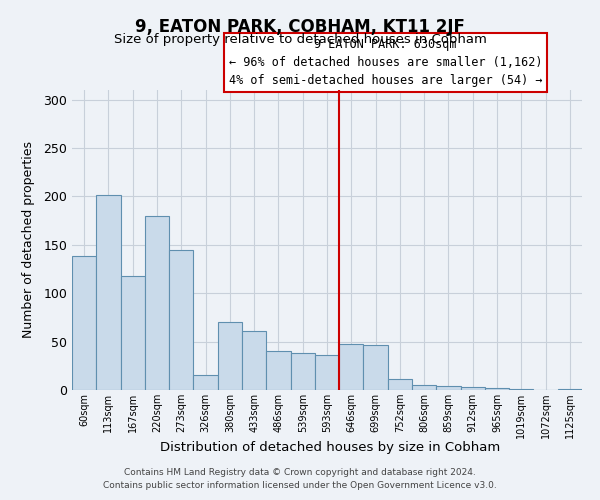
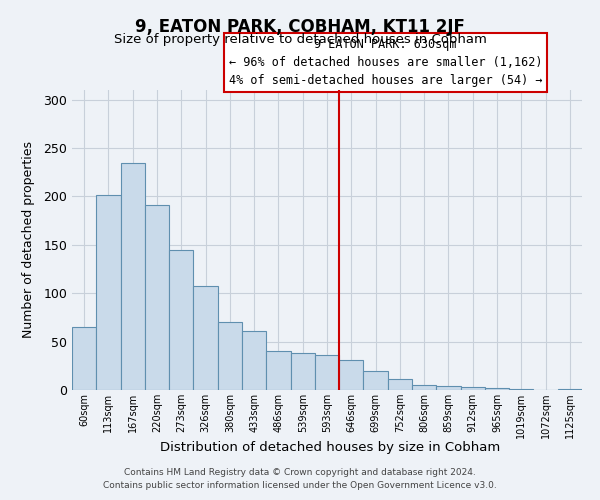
60sqm: 138 -> 65
167sqm: 118 -> 235
220sqm: 180 -> 191
326sqm: 16 -> 107
646sqm: 48 -> 31
699sqm: 46 -> 20
